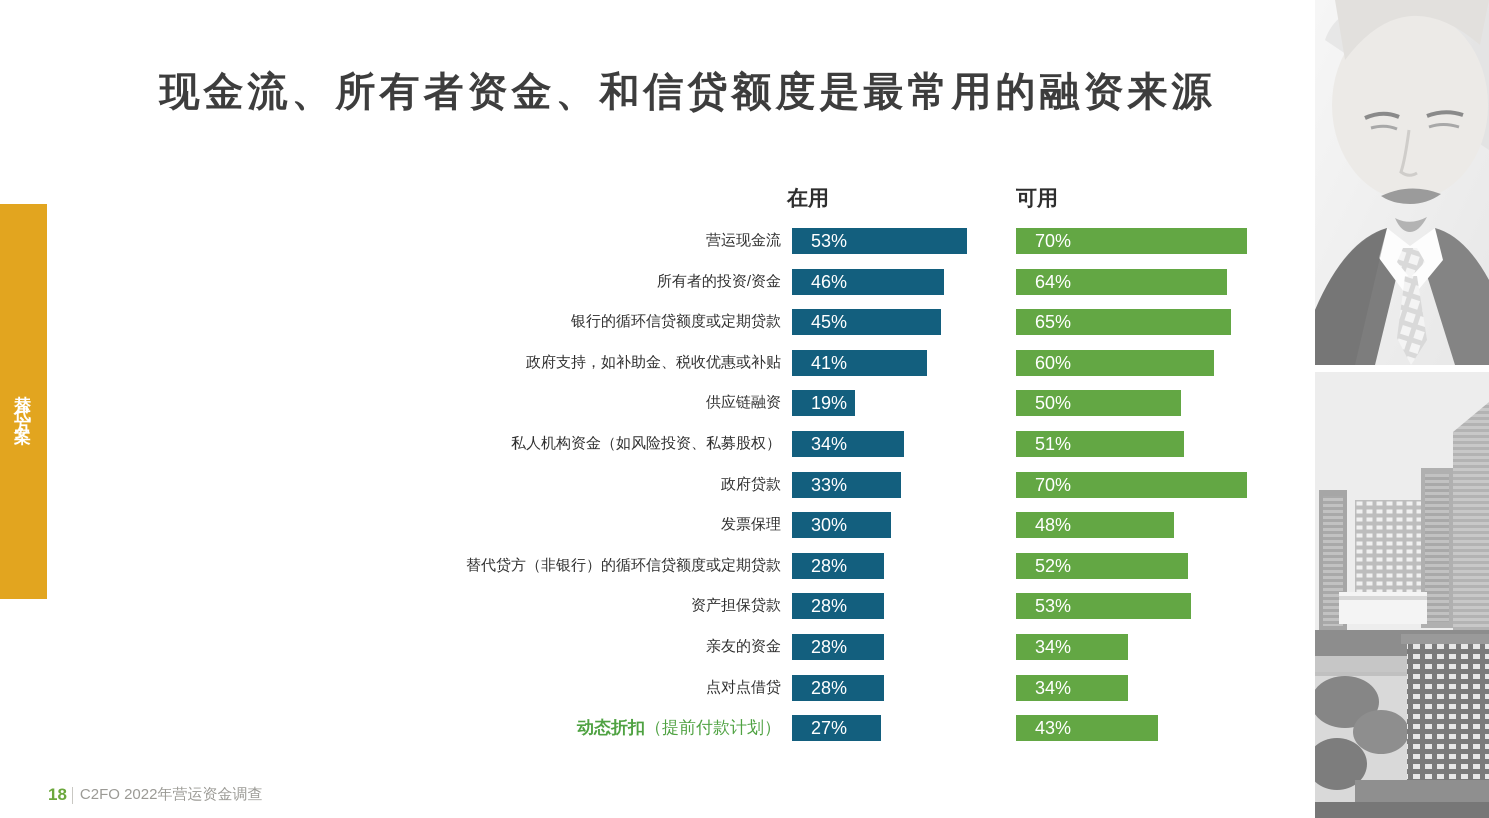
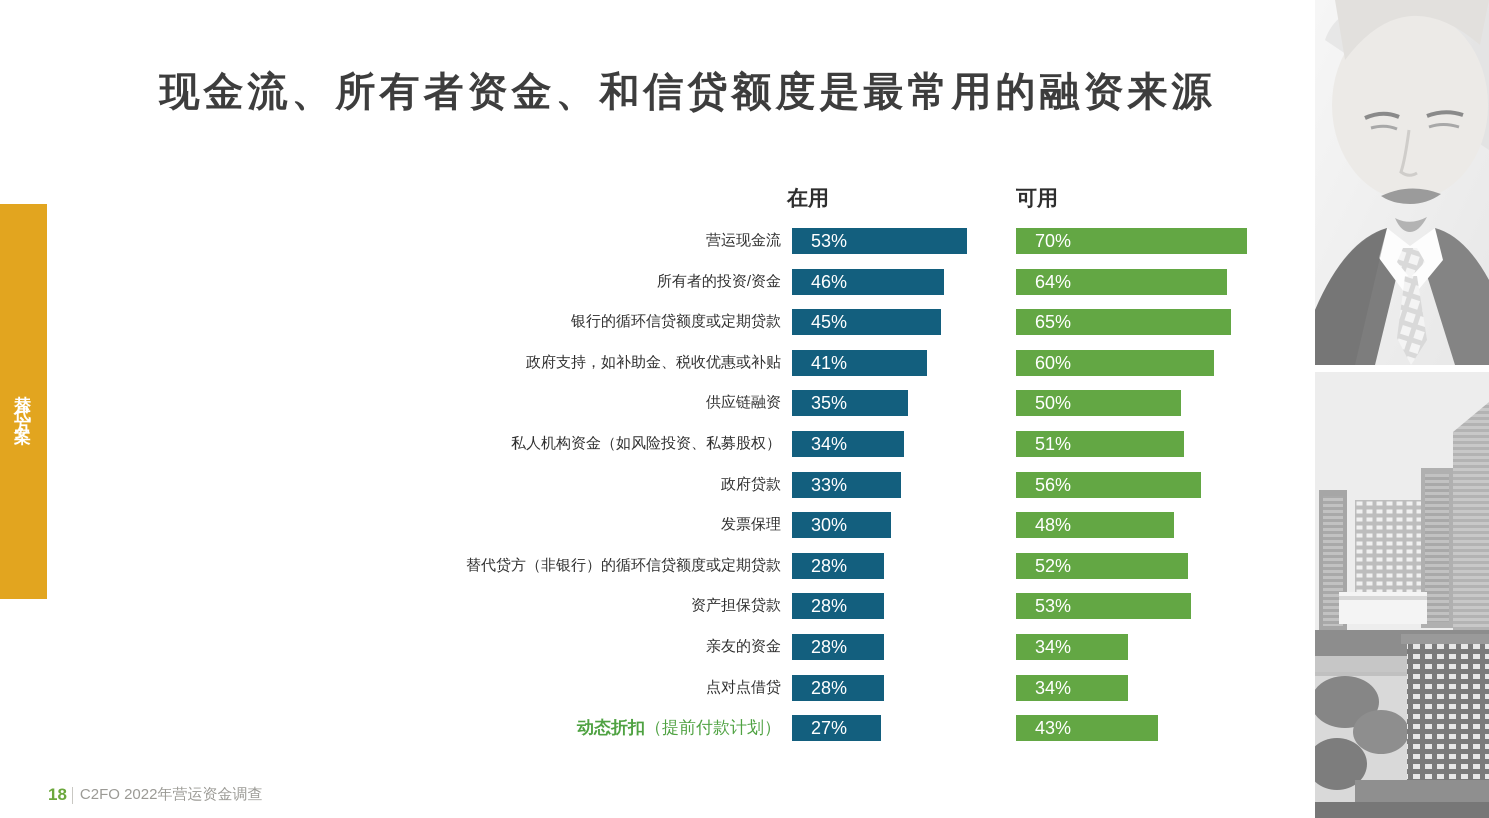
在用/供应链融资: 19% -> 35%
可用/政府贷款: 70% -> 56%
